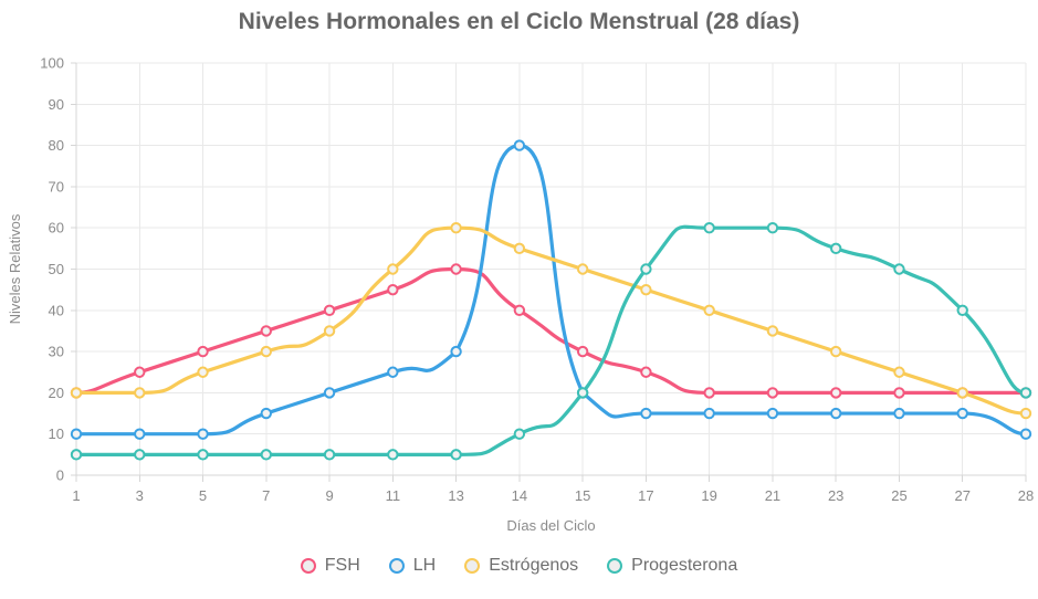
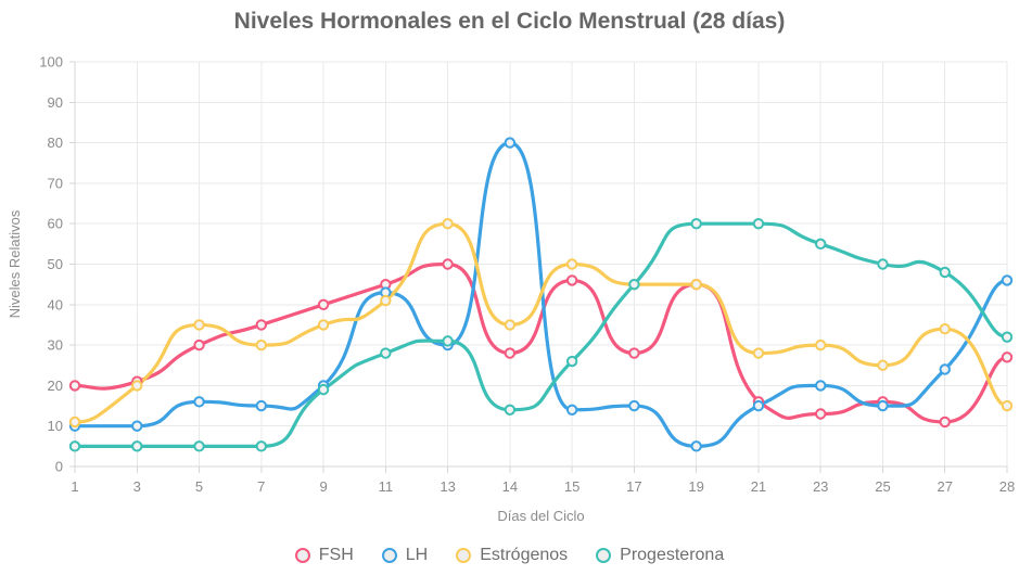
Estrógenos/1: 20 -> 11
FSH/3: 25 -> 21
LH/5: 10 -> 16
Estrógenos/5: 25 -> 35
Progesterona/9: 5 -> 19
LH/11: 25 -> 43
Estrógenos/11: 50 -> 41
Progesterona/11: 5 -> 28
Progesterona/13: 5 -> 31
FSH/14: 40 -> 28
Estrógenos/14: 55 -> 35
Progesterona/14: 10 -> 14
FSH/15: 30 -> 46
LH/15: 20 -> 14
Progesterona/15: 20 -> 26
FSH/17: 25 -> 28
Progesterona/17: 50 -> 45
FSH/19: 20 -> 45
LH/19: 15 -> 5
Estrógenos/19: 40 -> 45
FSH/21: 20 -> 16
Estrógenos/21: 35 -> 28
FSH/23: 20 -> 13
LH/23: 15 -> 20
FSH/25: 20 -> 16
FSH/27: 20 -> 11
LH/27: 15 -> 24
Estrógenos/27: 20 -> 34
Progesterona/27: 40 -> 48
FSH/28: 20 -> 27
LH/28: 10 -> 46
Progesterona/28: 20 -> 32
